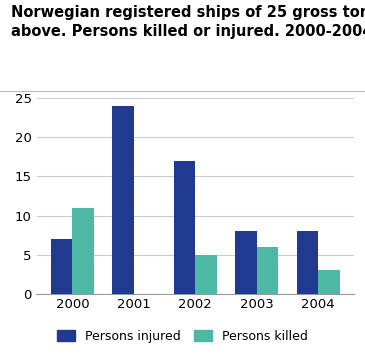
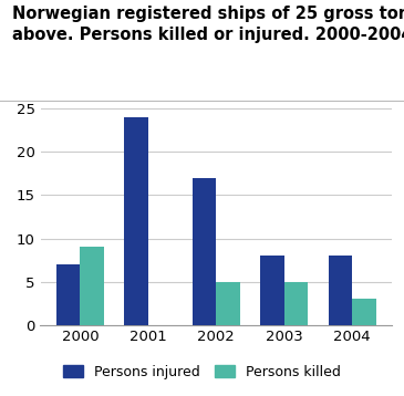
Persons killed/2000: 11 -> 9
Persons killed/2003: 6 -> 5
